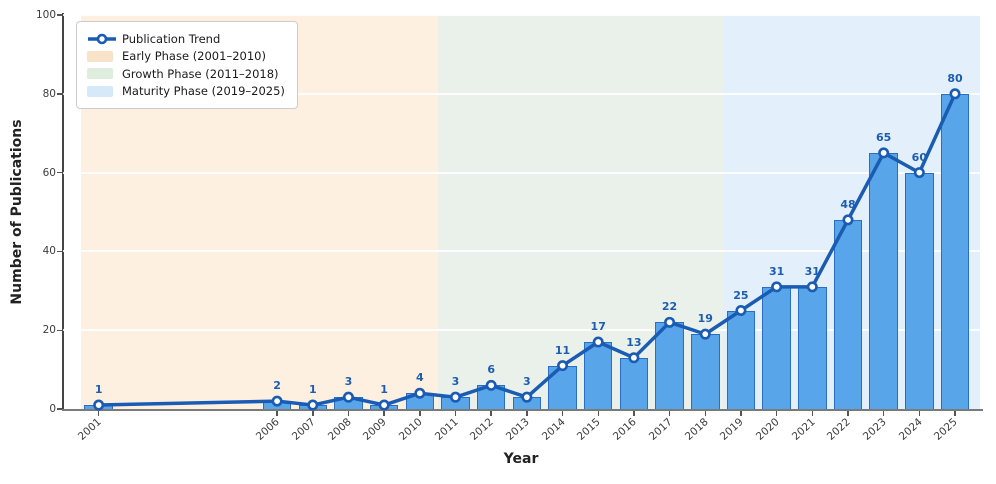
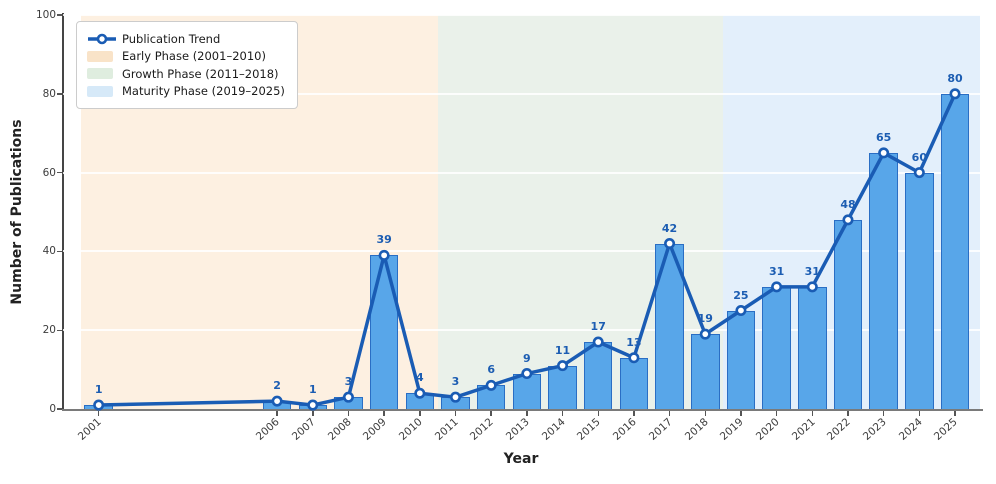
2009: 1 -> 39
2013: 3 -> 9
2017: 22 -> 42
